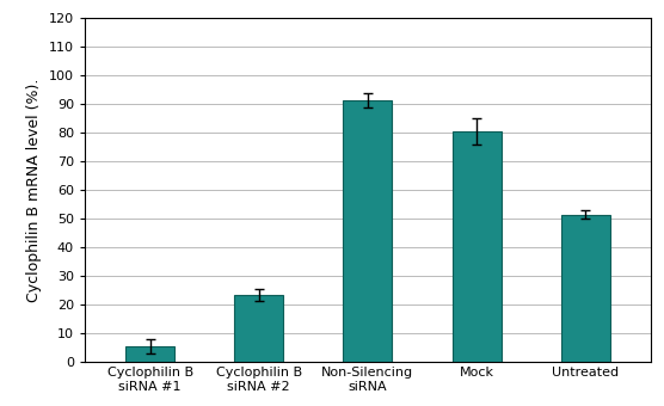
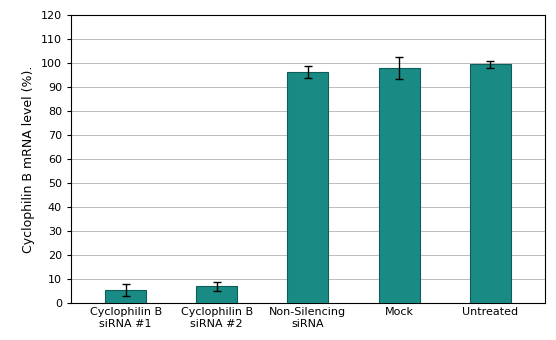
Cyclophilin B siRNA #2: 23.5 -> 7.0
Non-Silencing siRNA: 91.5 -> 96.5
Mock: 80.5 -> 98.0
Untreated: 51.5 -> 99.5
